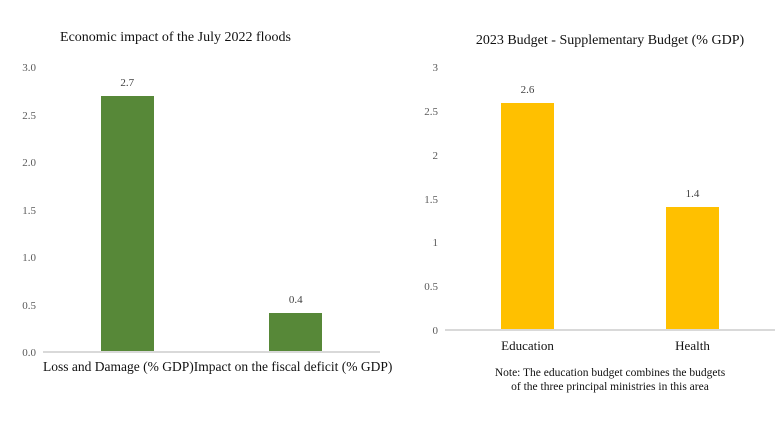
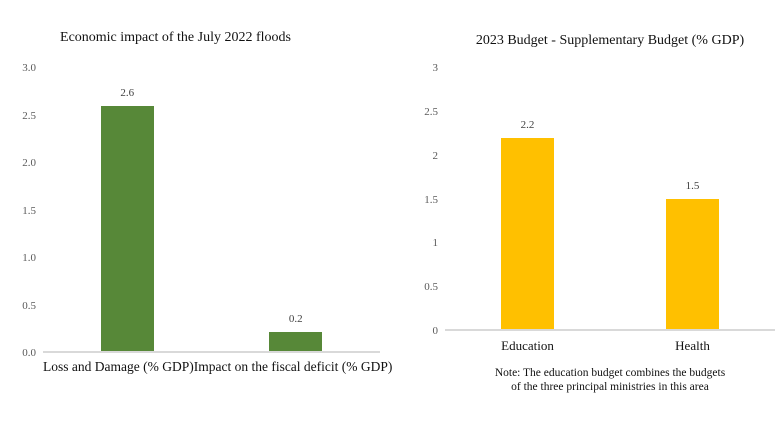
Economic impact of the July 2022 floods/Loss and Damage (% GDP): 2.7 -> 2.6
Economic impact of the July 2022 floods/Impact on the fiscal deficit (% GDP): 0.4 -> 0.2
2023 Budget - Supplementary Budget (% GDP)/Education: 2.6 -> 2.2
2023 Budget - Supplementary Budget (% GDP)/Health: 1.4 -> 1.5
